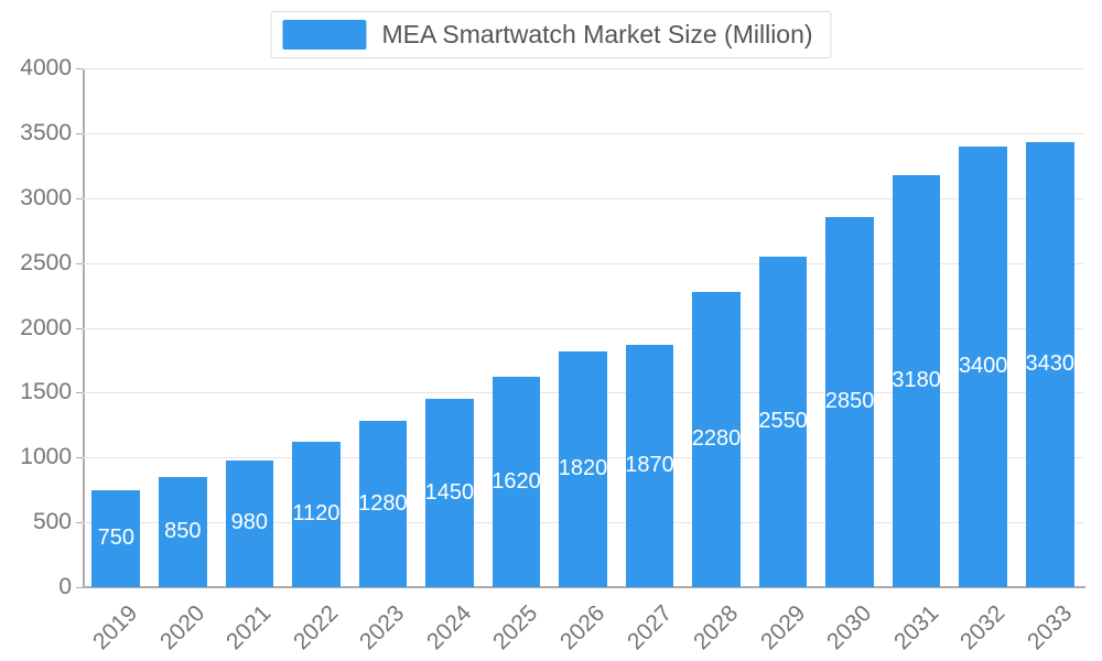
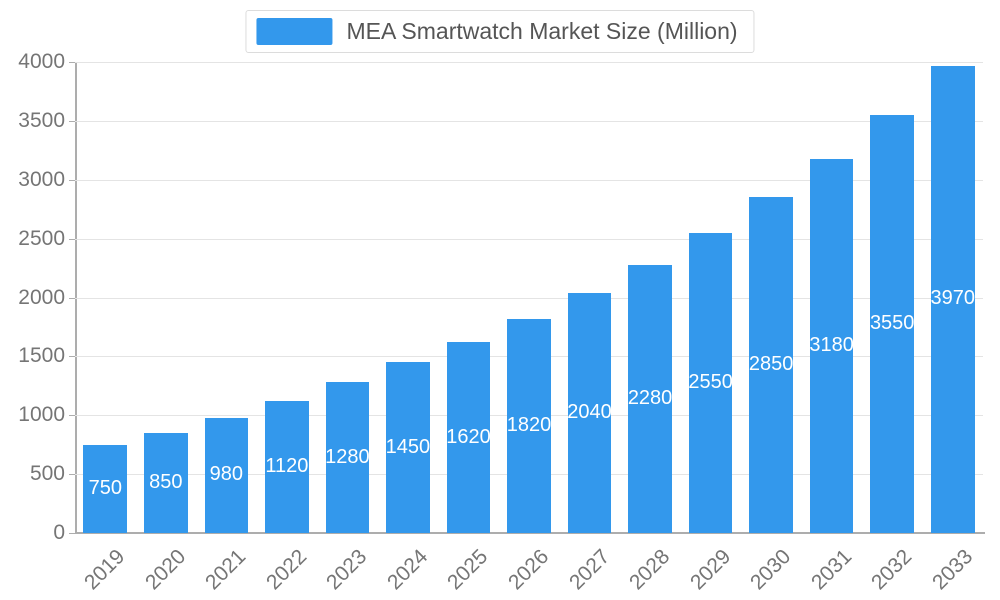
2027: 1870 -> 2040
2032: 3400 -> 3550
2033: 3430 -> 3970
